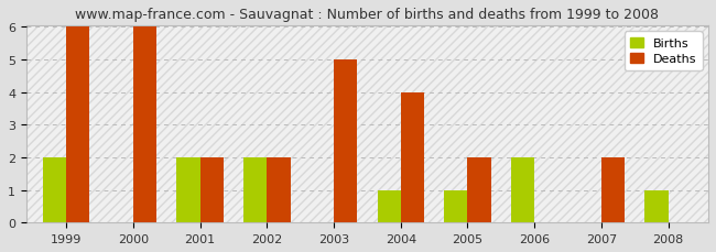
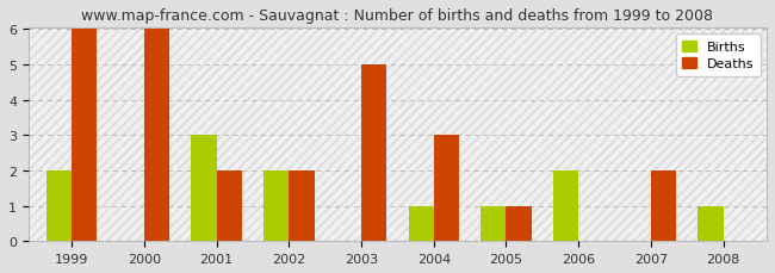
Births/2001: 2 -> 3
Deaths/2004: 4 -> 3
Deaths/2005: 2 -> 1
